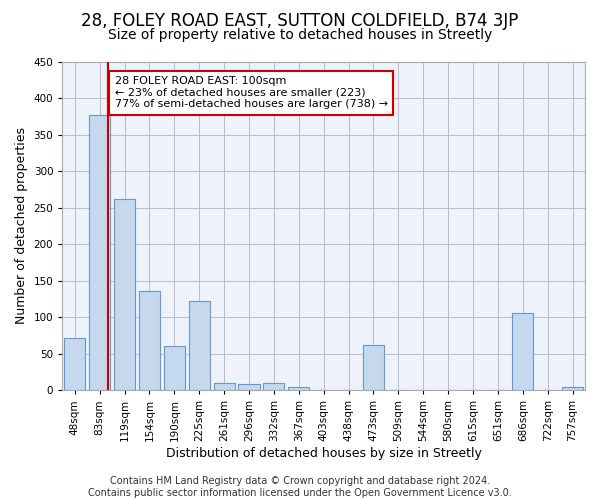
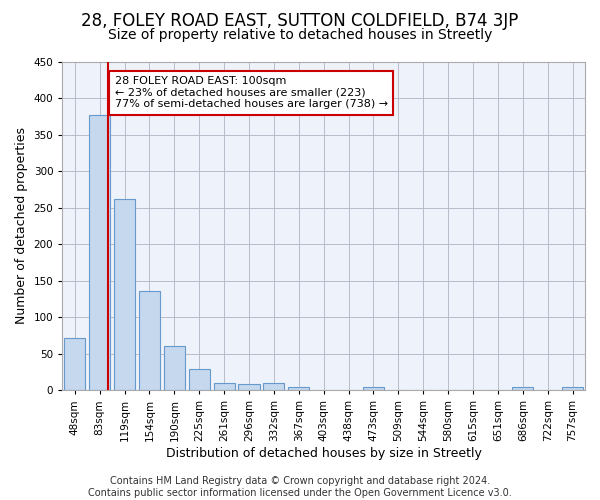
225sqm: 122 -> 29
473sqm: 62 -> 4
686sqm: 106 -> 4
